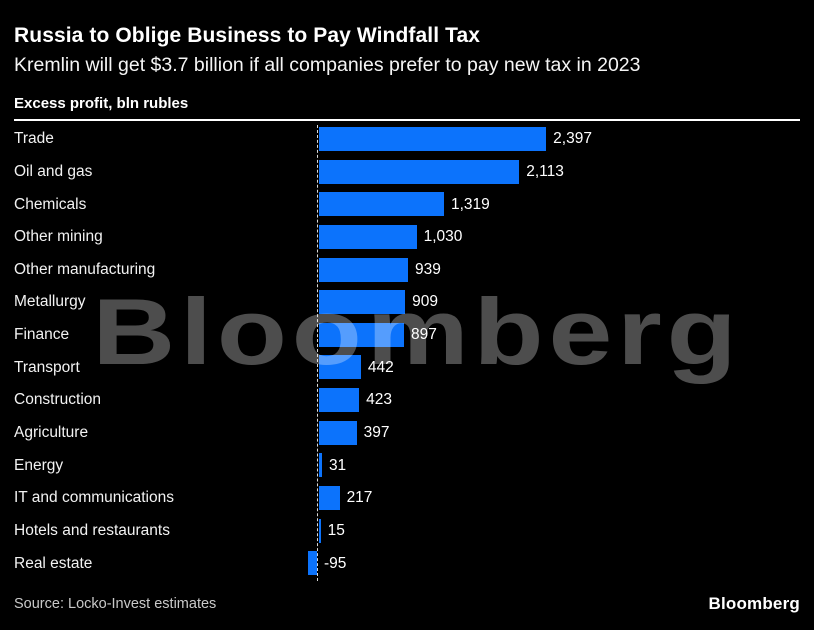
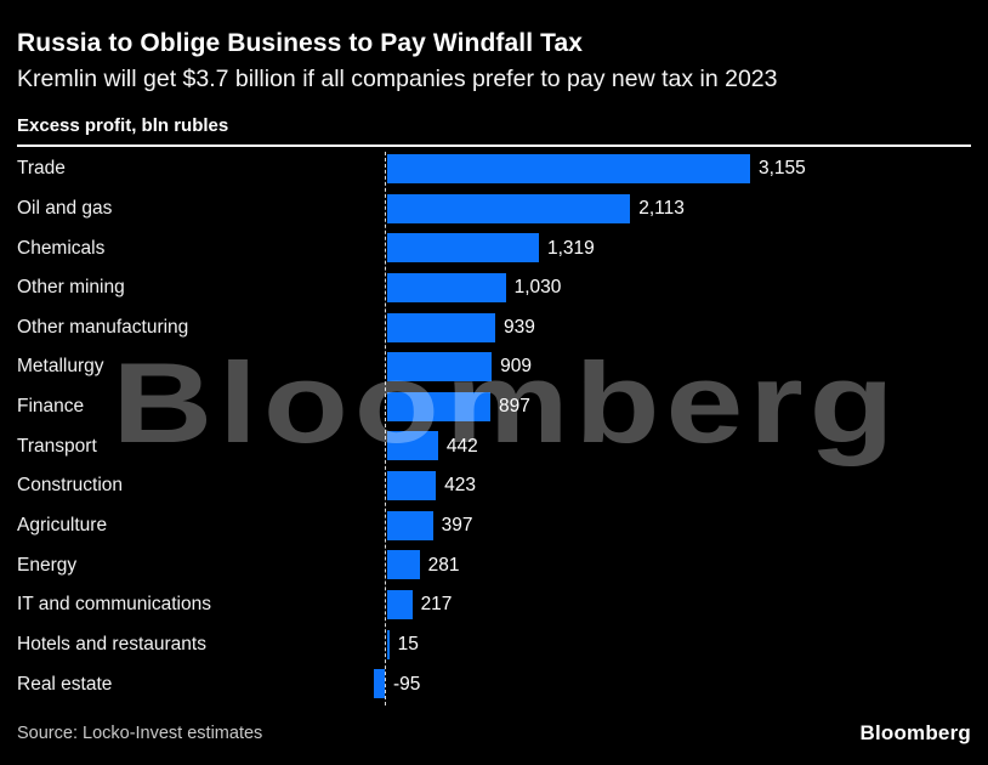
Trade: 2,397 -> 3,155
Energy: 31 -> 281
